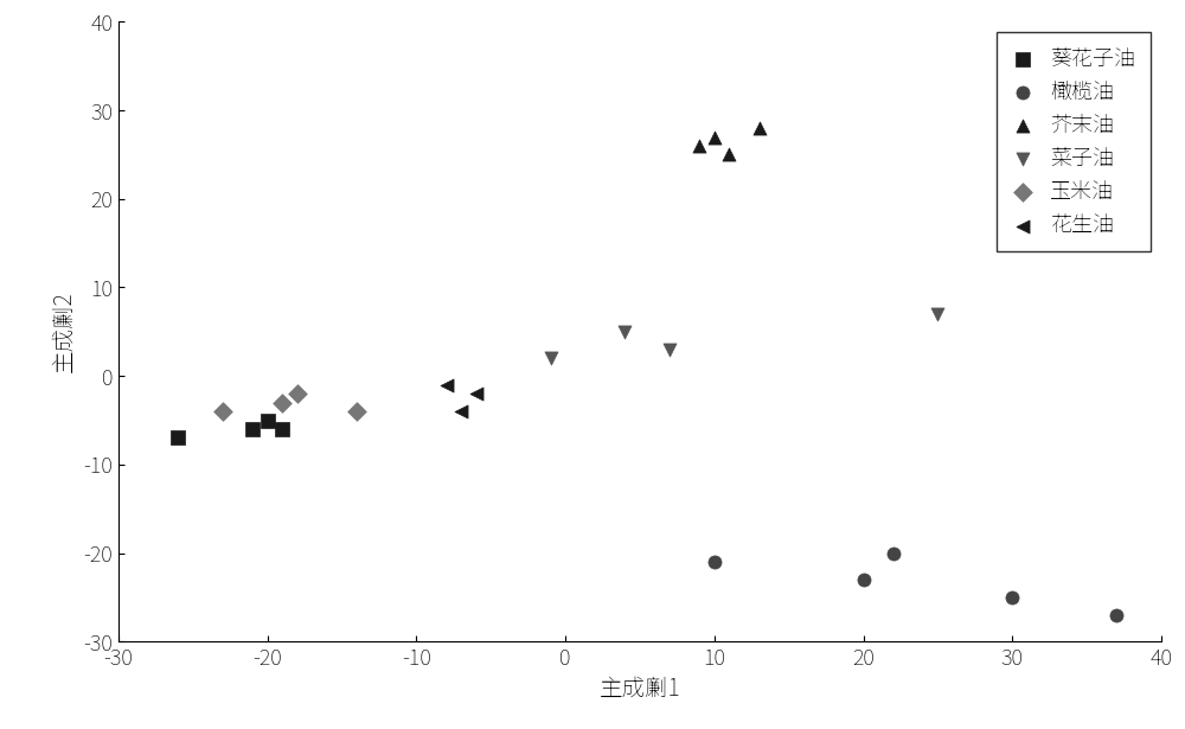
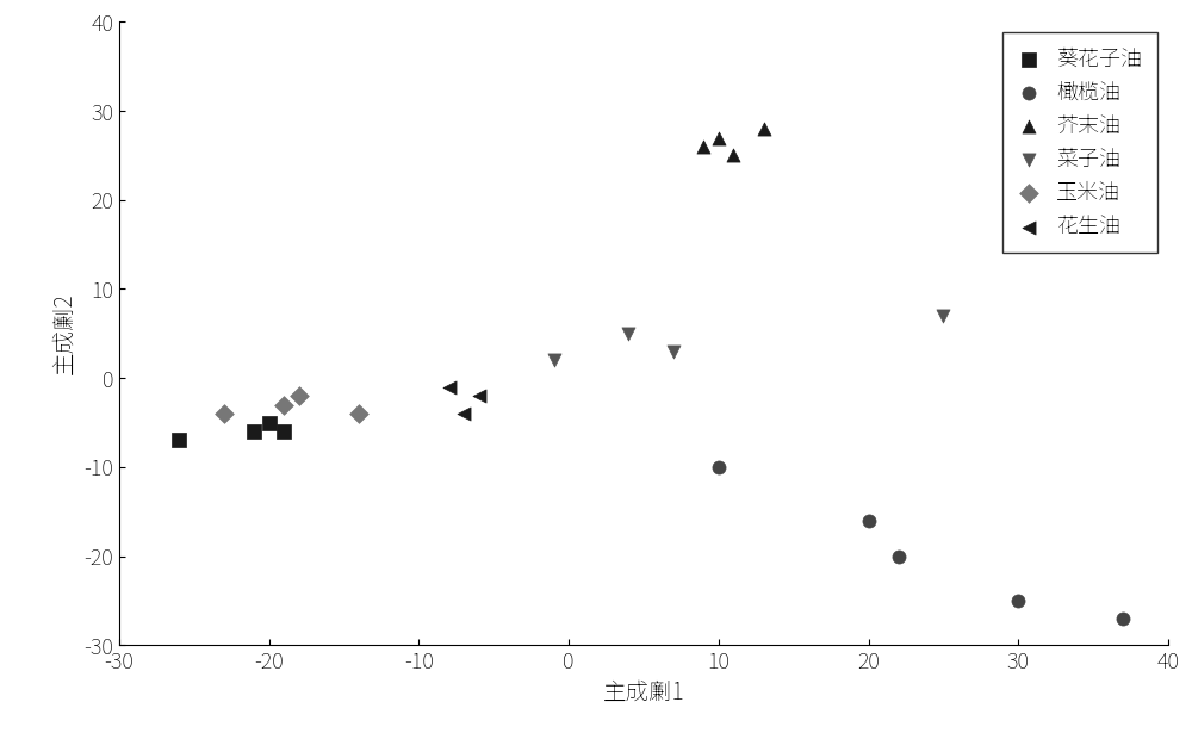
橄榄油/10: -21 -> -10
橄榄油/20: -23 -> -16
